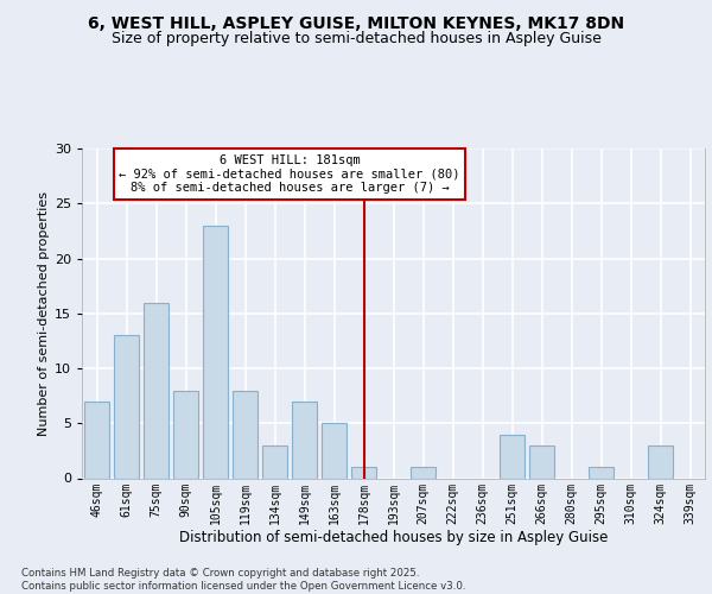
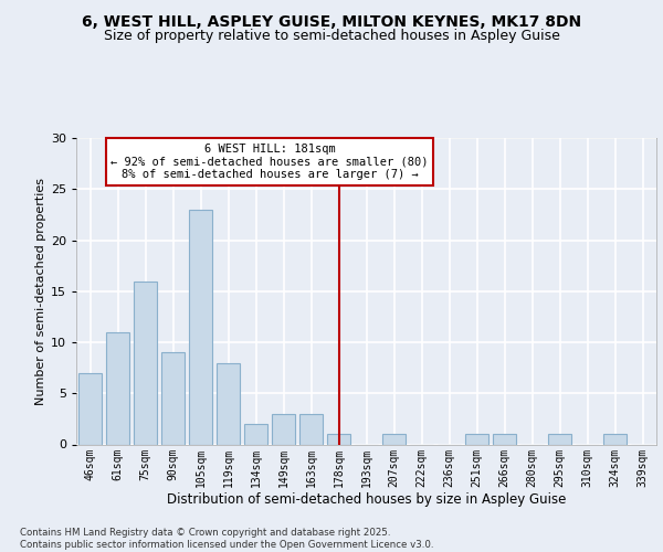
61sqm: 13 -> 11
90sqm: 8 -> 9
134sqm: 3 -> 2
149sqm: 7 -> 3
163sqm: 5 -> 3
251sqm: 4 -> 1
266sqm: 3 -> 1
324sqm: 3 -> 1
